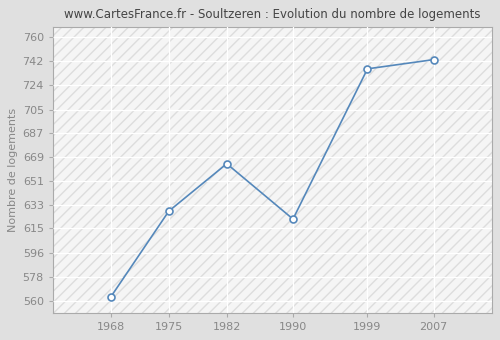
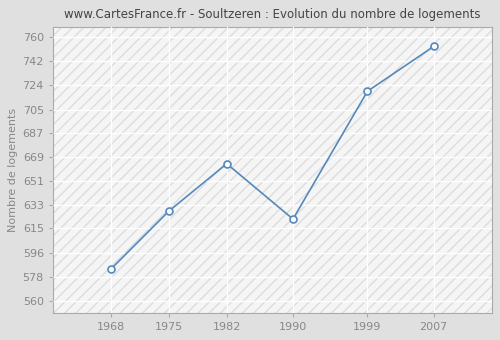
1968: 563 -> 584
1999: 736 -> 719
2007: 743 -> 753
